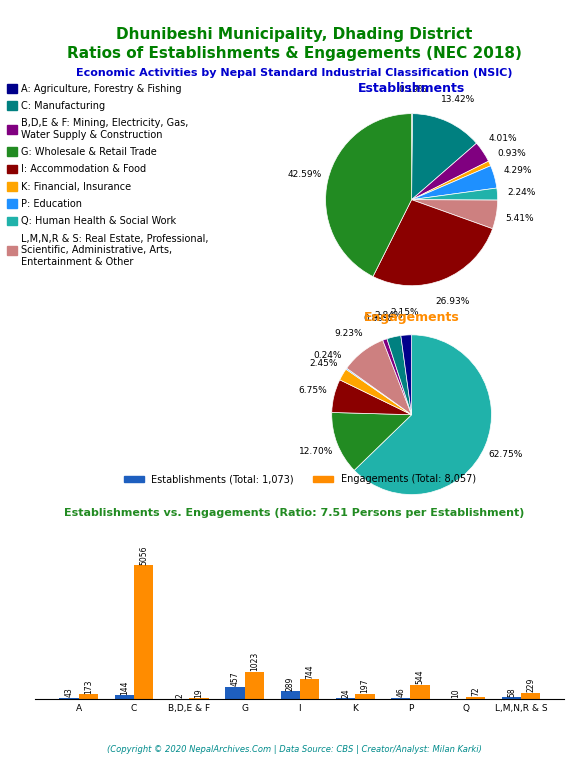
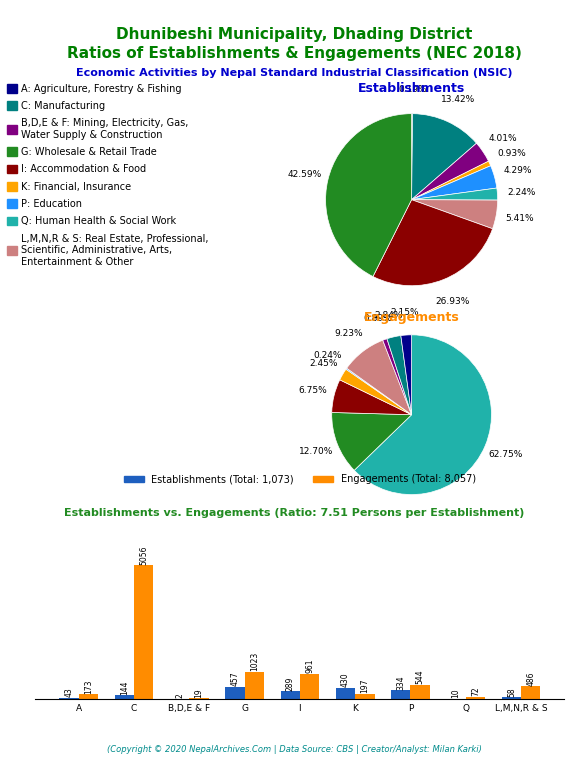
Engagements (Total: 8,057)/I: 744 -> 961
Establishments (Total: 1,073)/K: 24 -> 430
Establishments (Total: 1,073)/P: 46 -> 334
Engagements (Total: 8,057)/L,M,N,R & S: 229 -> 486
